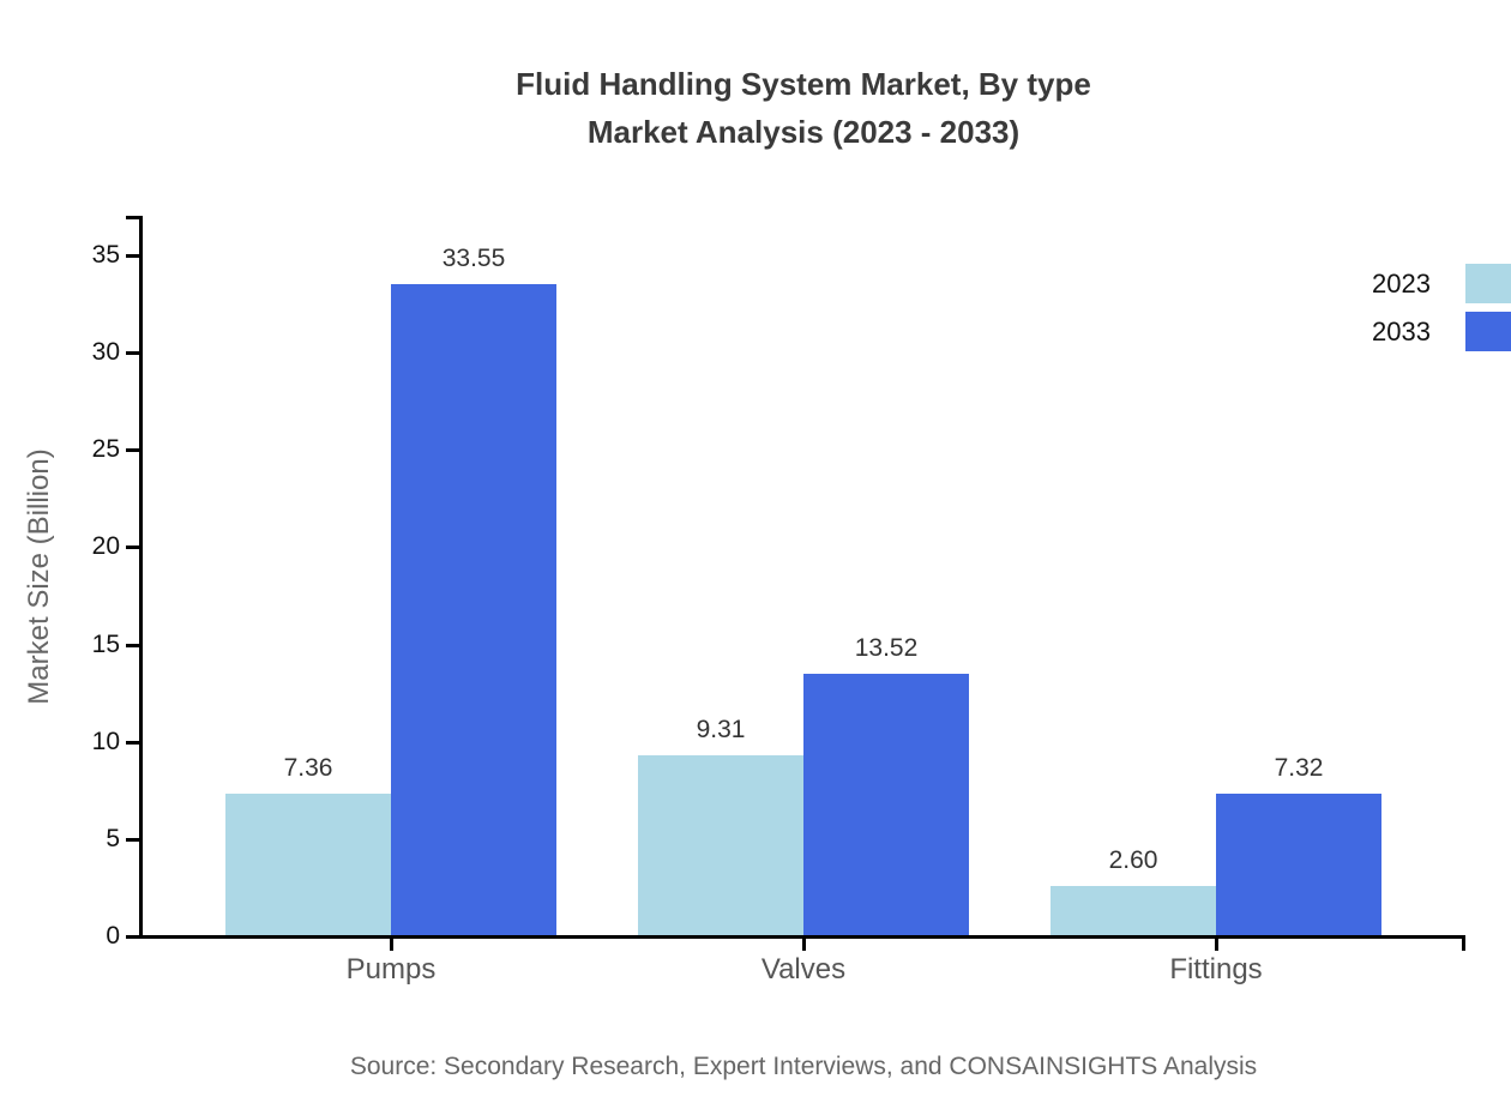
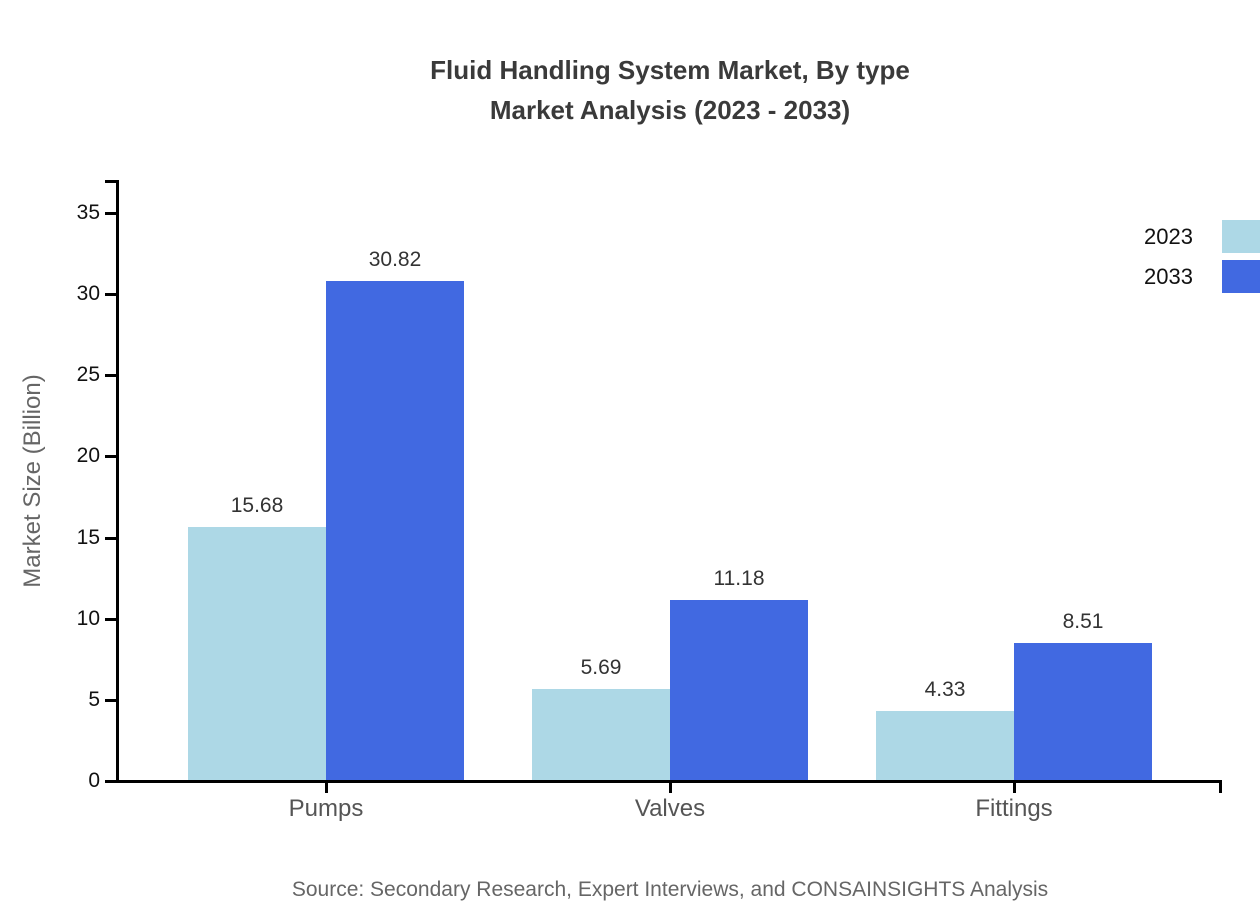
2023/Pumps: 7.36 -> 15.68
2033/Pumps: 33.55 -> 30.82
2023/Valves: 9.31 -> 5.69
2033/Valves: 13.52 -> 11.18
2023/Fittings: 2.60 -> 4.33
2033/Fittings: 7.32 -> 8.51
